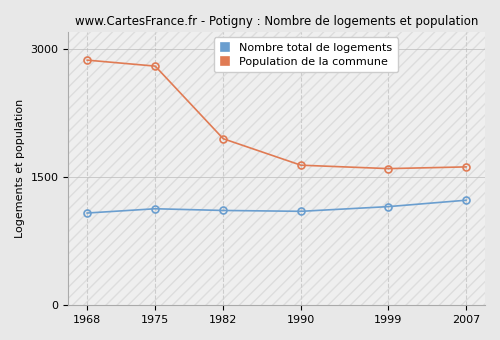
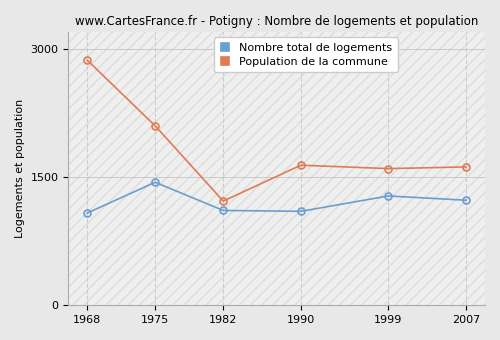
Nombre total de logements/1975: 1130 -> 1440
Population de la commune/1975: 2800 -> 2100
Population de la commune/1982: 1950 -> 1220
Nombre total de logements/1999: 1160 -> 1280
